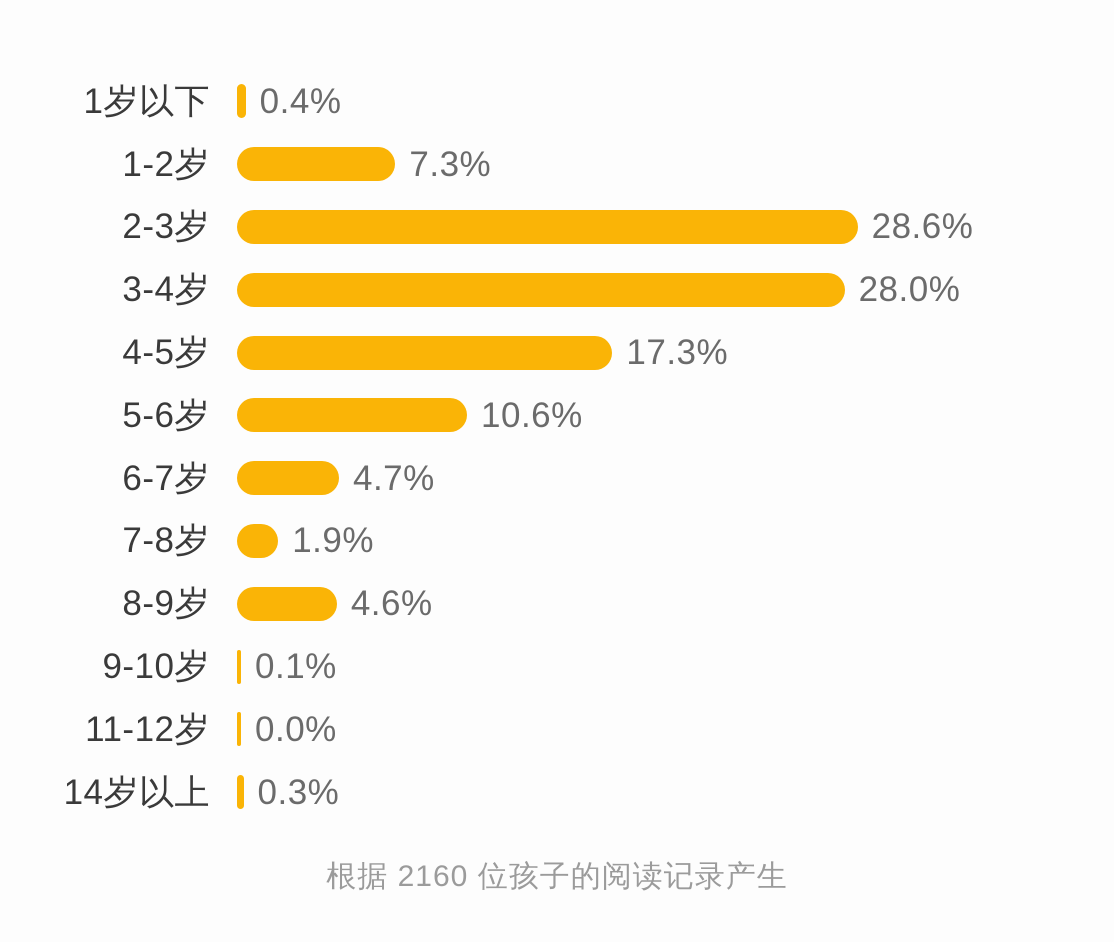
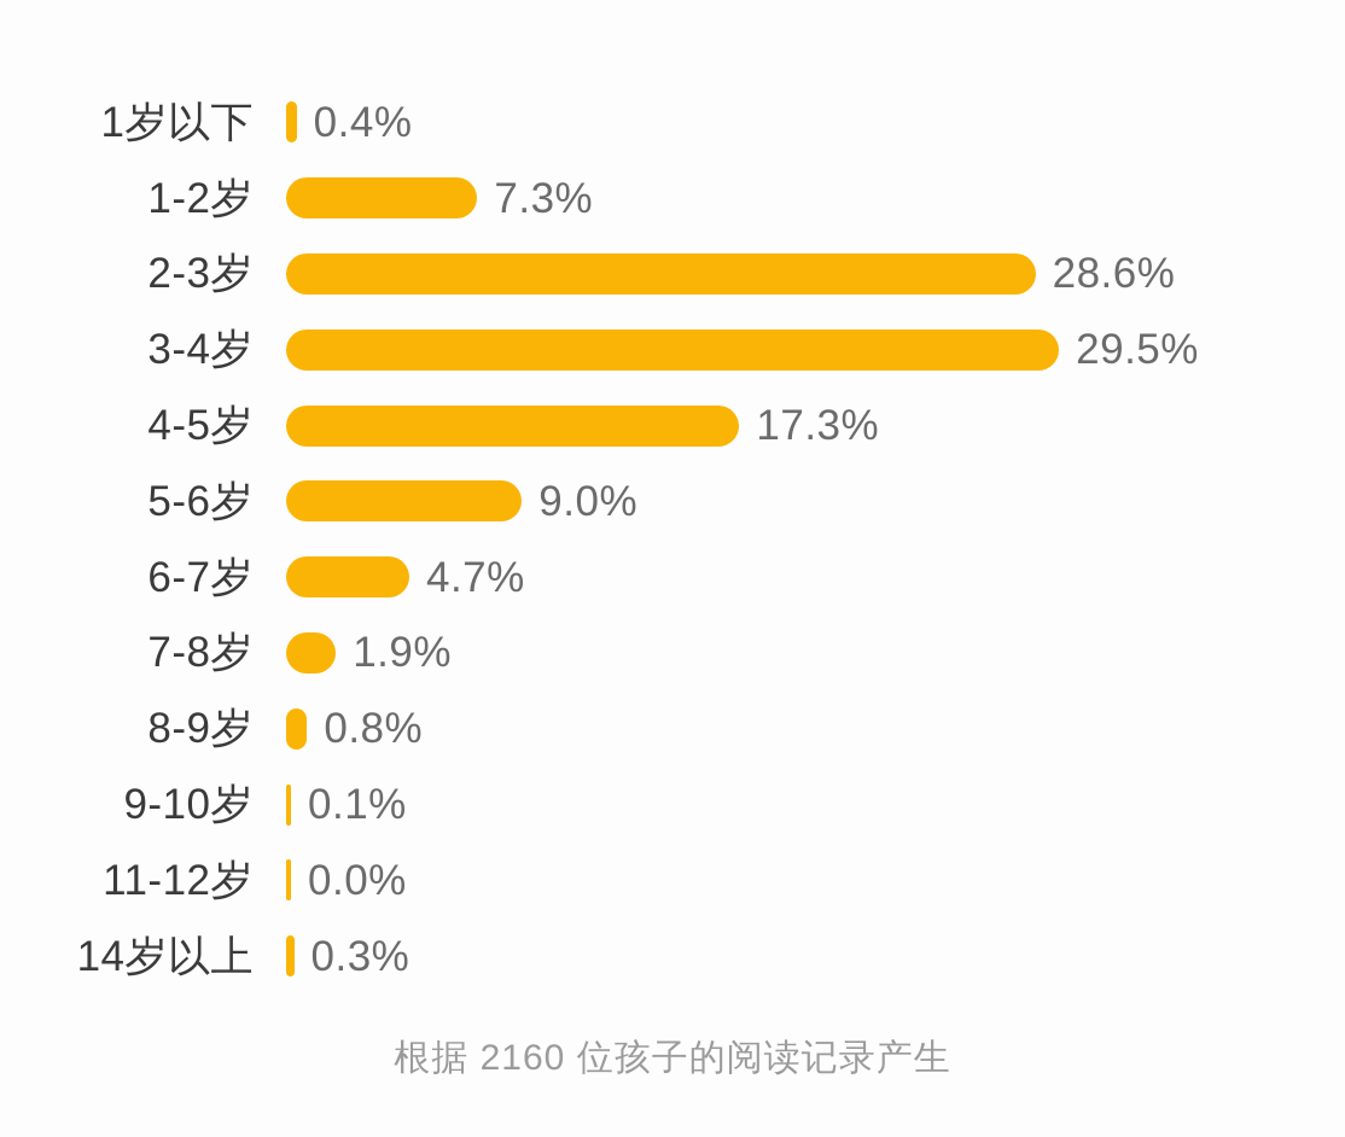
3-4岁: 28.0% -> 29.5%
5-6岁: 10.6% -> 9.0%
8-9岁: 4.6% -> 0.8%
